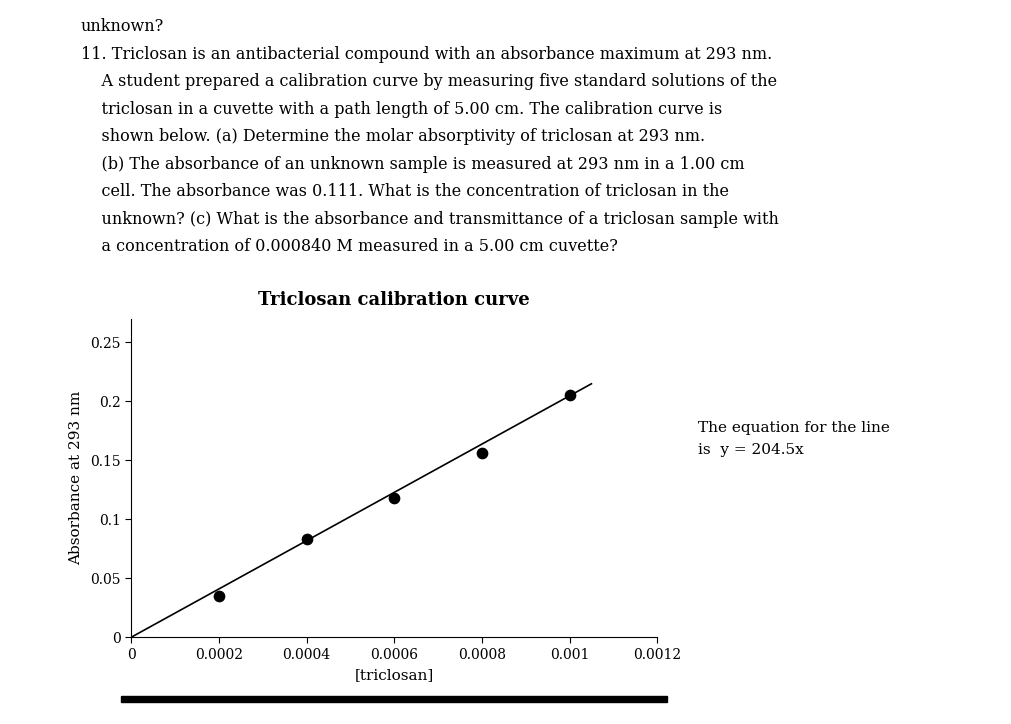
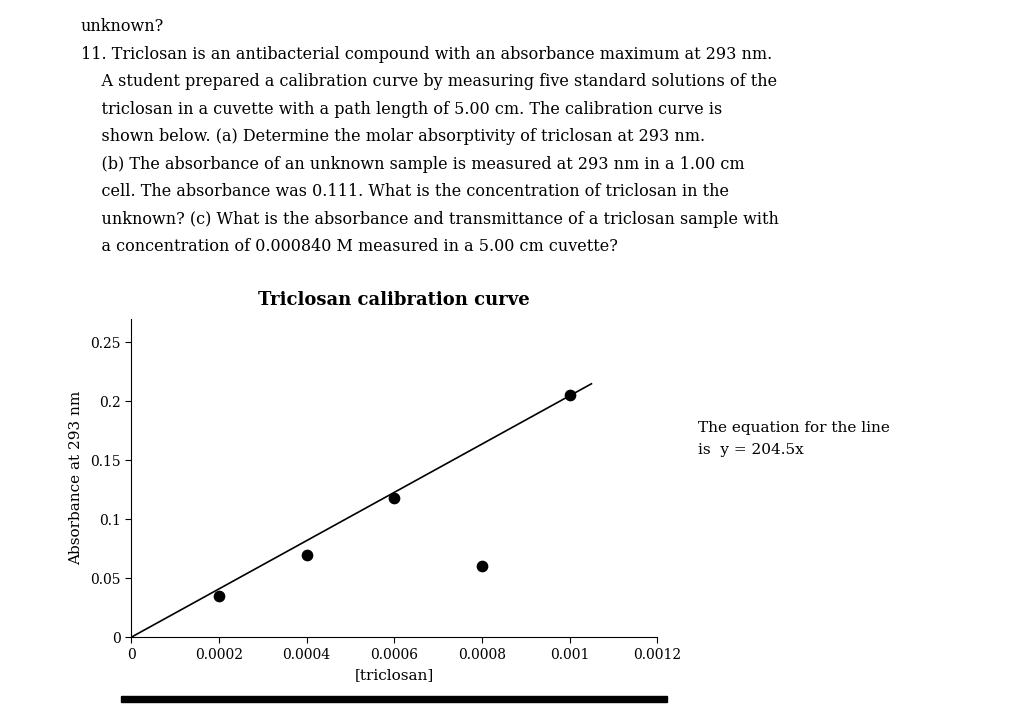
0.0004: 0.083 -> 0.070
0.0008: 0.156 -> 0.060
